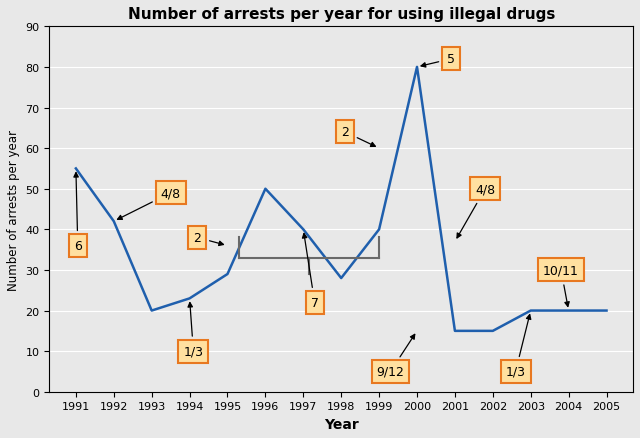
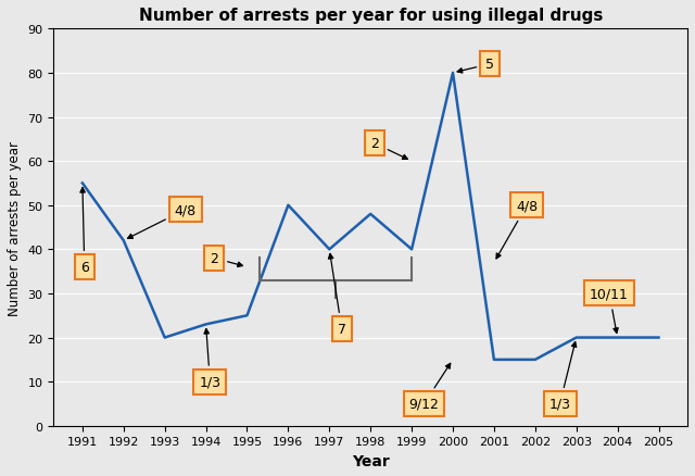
1995: 29 -> 25
1998: 28 -> 48
